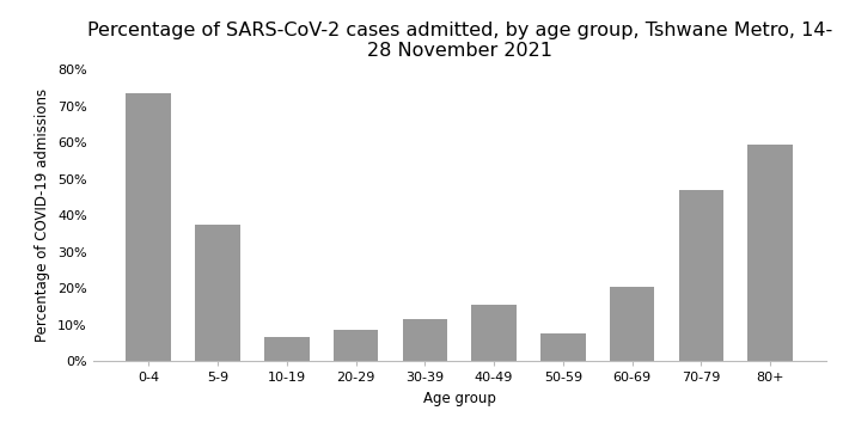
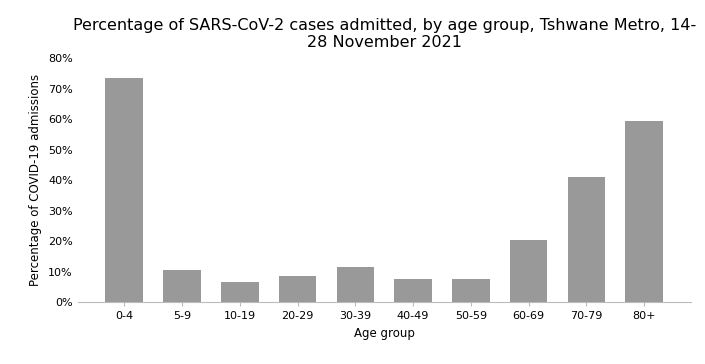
5-9: 37.5% -> 10.5%
40-49: 15.5% -> 7.5%
70-79: 47.0% -> 41.0%
